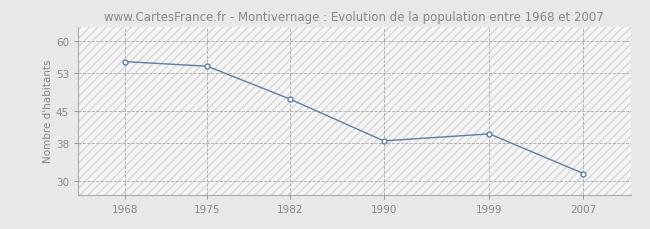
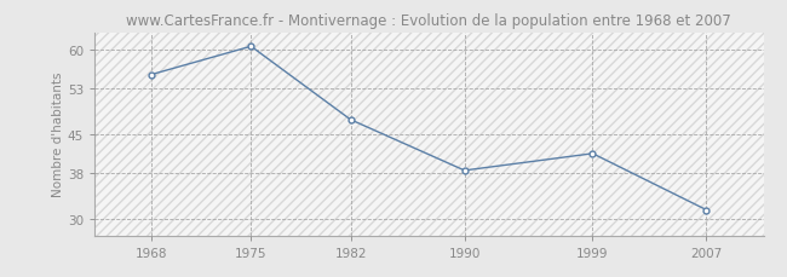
1975: 54.5 -> 60.5
1999: 40.0 -> 41.5
